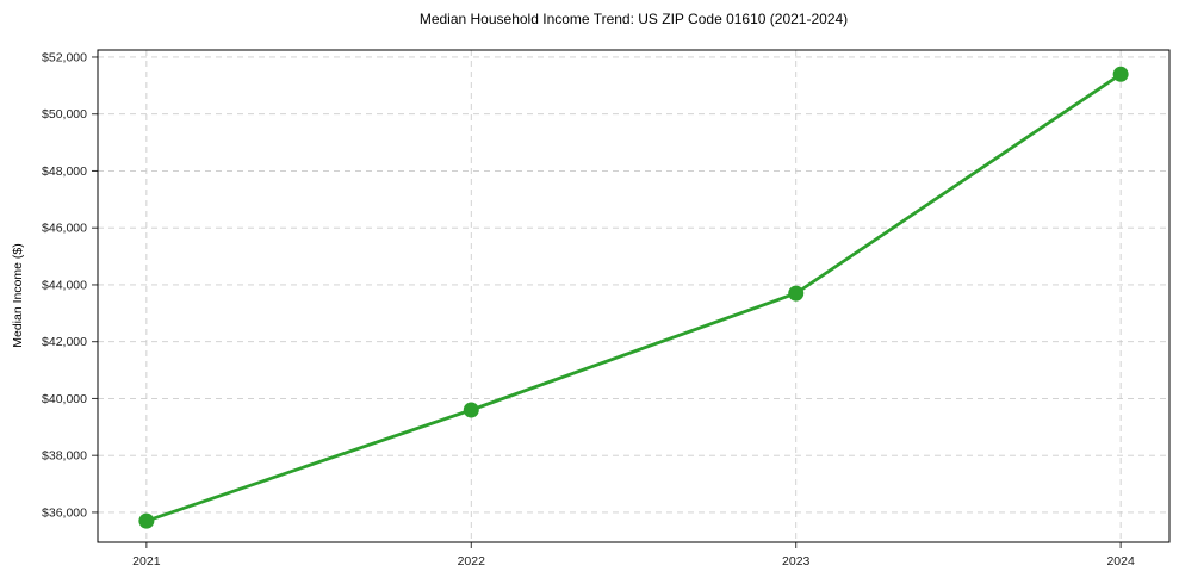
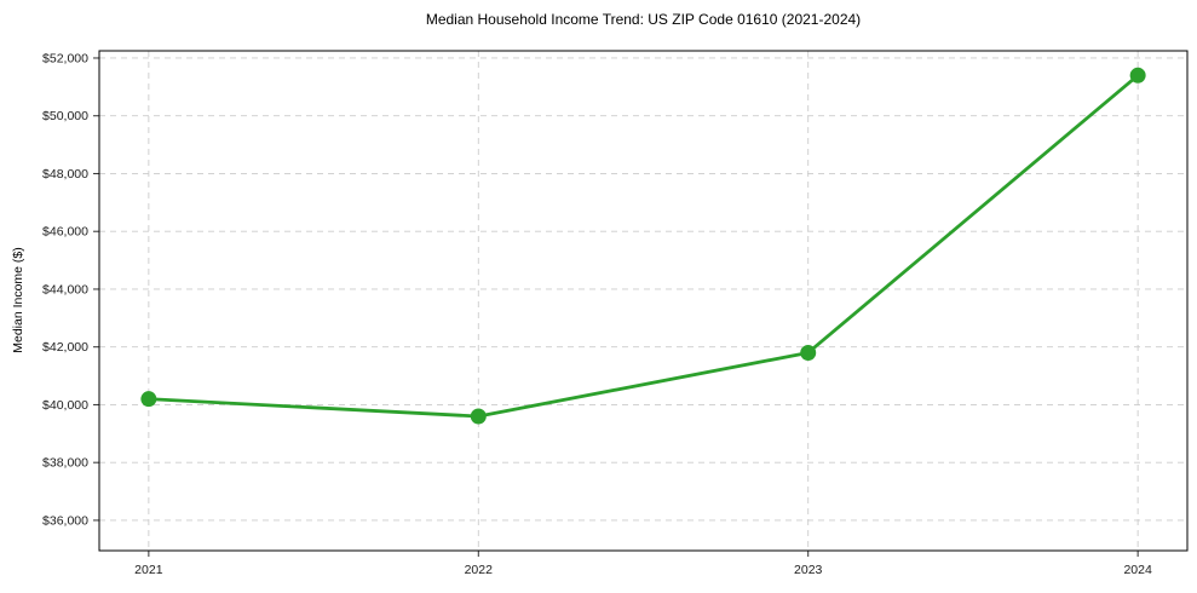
2021: $35700 -> $40200
2023: $43700 -> $41800
